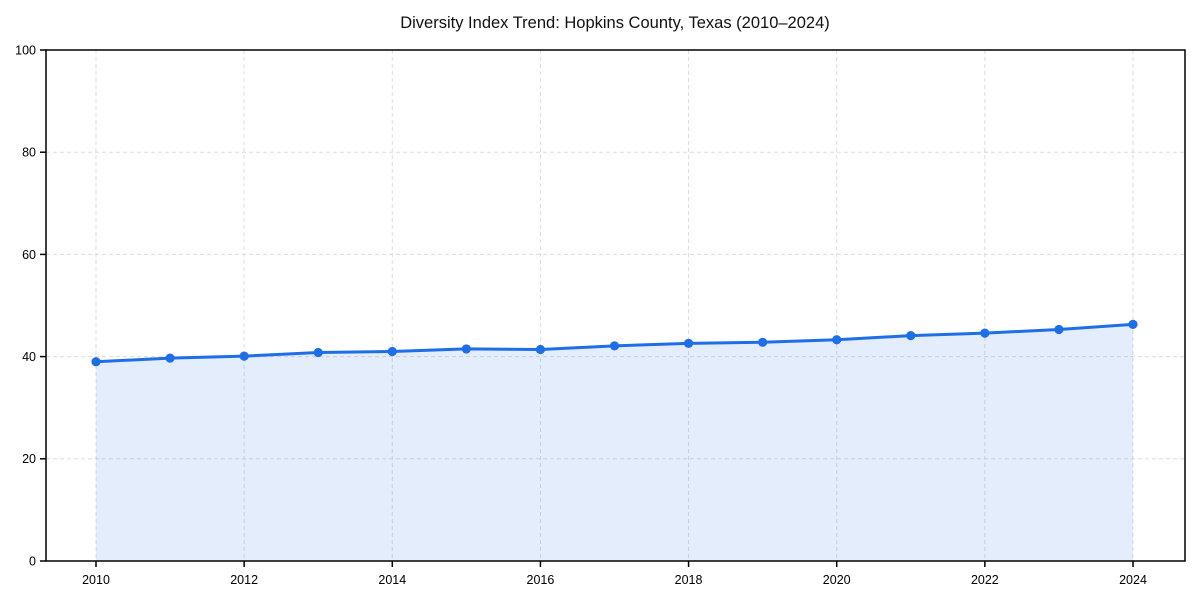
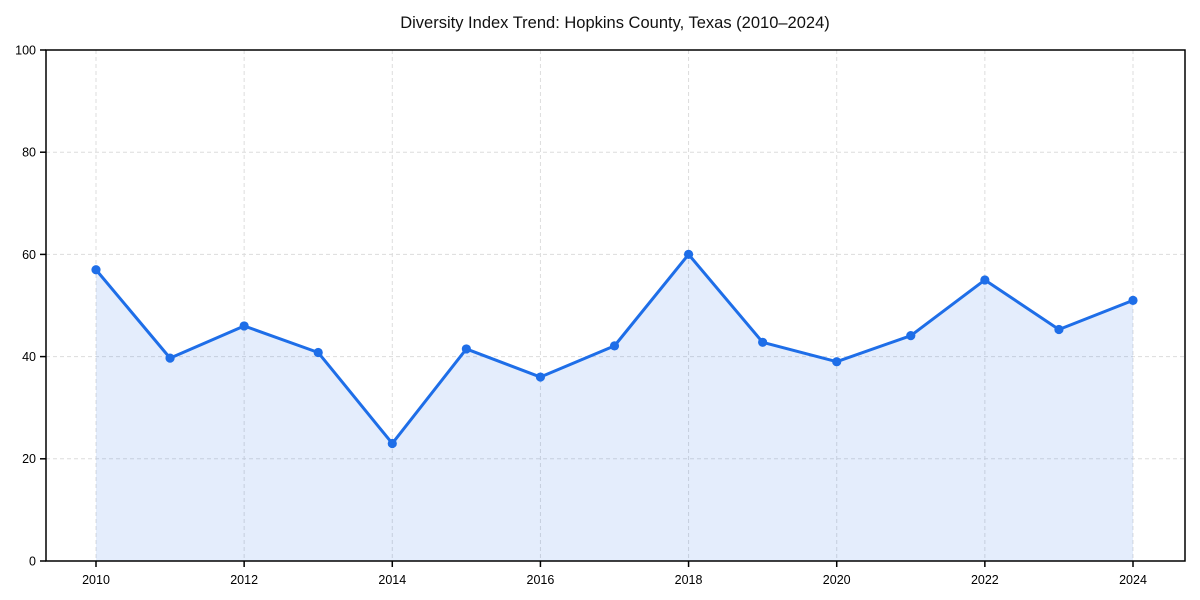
2010: 39 -> 57
2012: 40 -> 46
2014: 41 -> 23
2016: 41 -> 36
2018: 43 -> 60
2020: 43 -> 39
2022: 45 -> 55
2024: 46 -> 51
